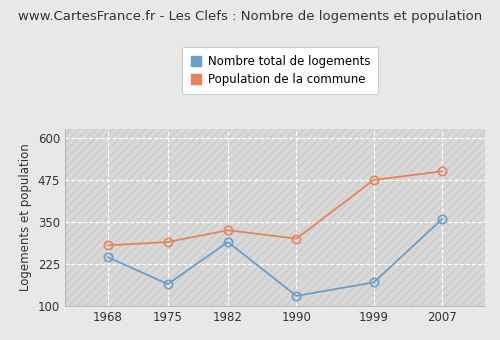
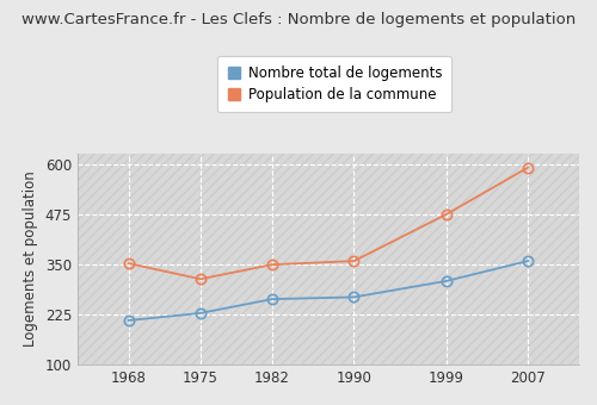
Nombre total de logements/1968: 245 -> 210
Population de la commune/1968: 280 -> 352
Nombre total de logements/1975: 165 -> 228
Population de la commune/1975: 290 -> 313
Nombre total de logements/1982: 290 -> 263
Population de la commune/1982: 325 -> 349
Nombre total de logements/1990: 130 -> 268
Population de la commune/1990: 300 -> 358
Nombre total de logements/1999: 170 -> 308
Population de la commune/2007: 500 -> 591
